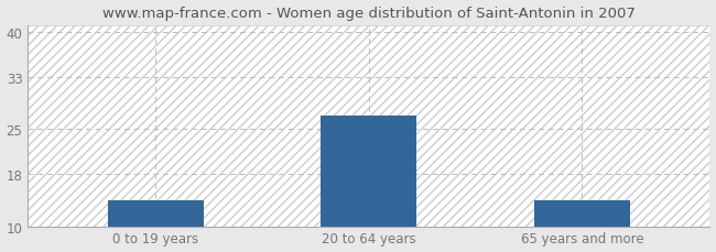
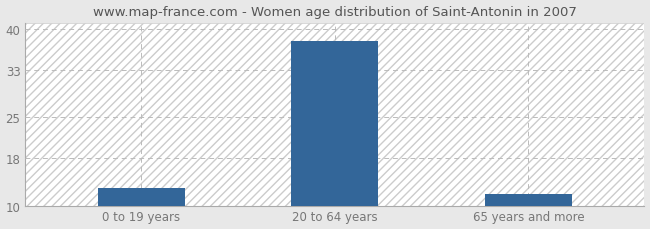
0 to 19 years: 14 -> 13
20 to 64 years: 27 -> 38
65 years and more: 14 -> 12
